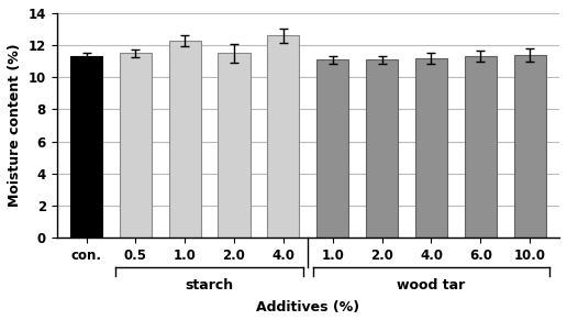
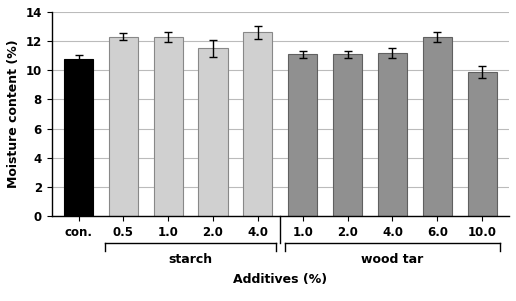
con.: 11.3 -> 10.8
0.5: 11.5 -> 12.3
6.0: 11.3 -> 12.3
10.0: 11.4 -> 9.9
